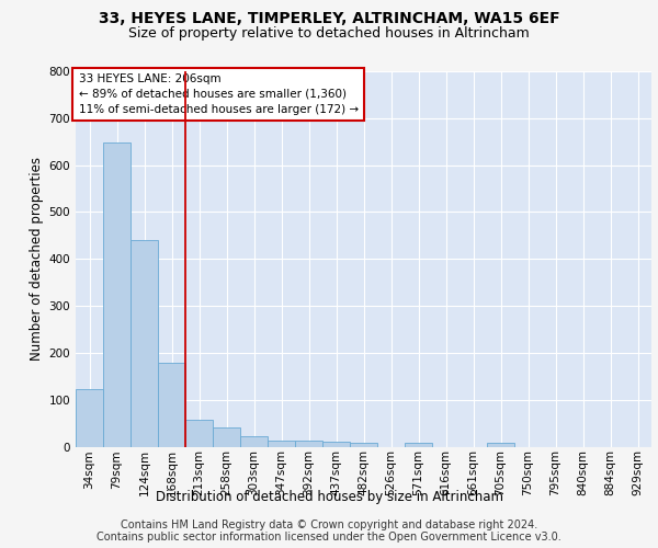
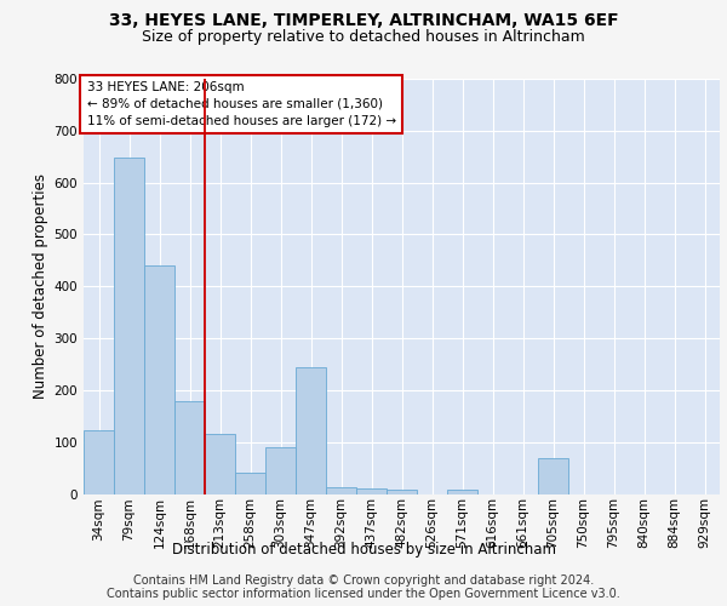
213sqm: 57 -> 115
303sqm: 23 -> 90
347sqm: 13 -> 245
705sqm: 8 -> 70
